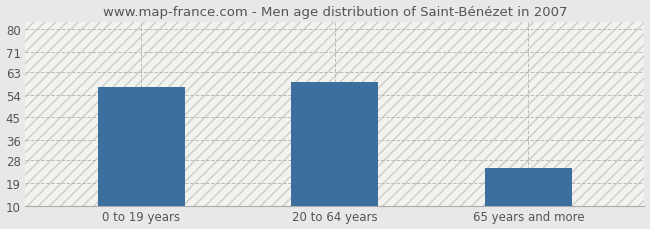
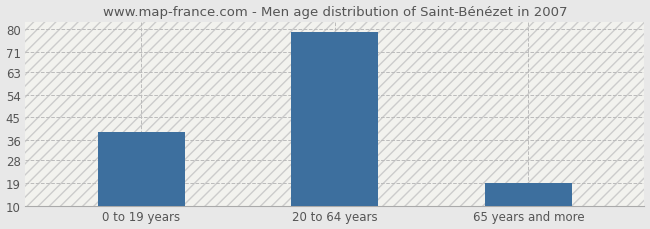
0 to 19 years: 57 -> 39
20 to 64 years: 59 -> 79
65 years and more: 25 -> 19
